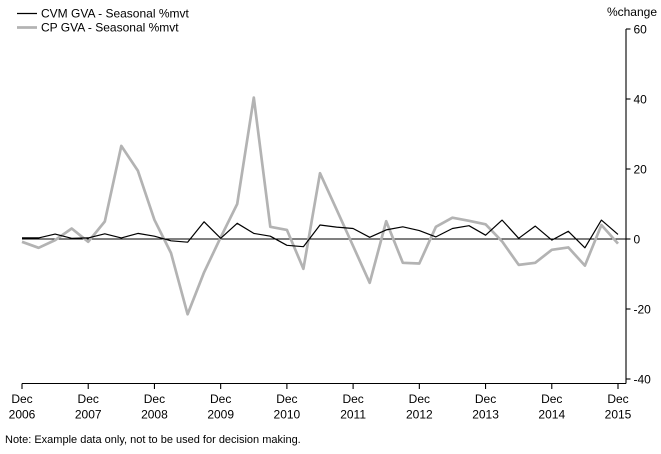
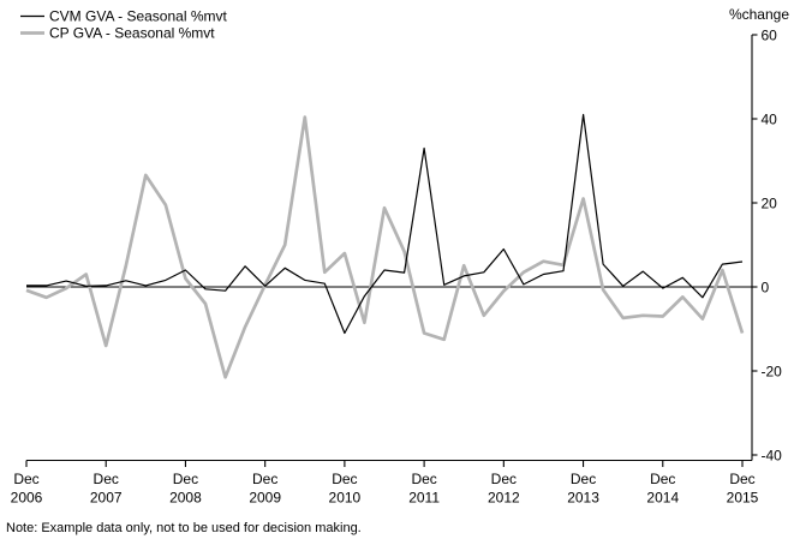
CP GVA - Seasonal %mvt/Dec 2007: -1 -> -14
CP GVA - Seasonal %mvt/Dec 2008: 6 -> 2
CVM GVA - Seasonal %mvt/Dec 2008: 1 -> 4
CP GVA - Seasonal %mvt/Dec 2010: 3 -> 8
CVM GVA - Seasonal %mvt/Dec 2010: -2 -> -11
CP GVA - Seasonal %mvt/Dec 2011: -2 -> -11
CVM GVA - Seasonal %mvt/Dec 2011: 3 -> 33
CP GVA - Seasonal %mvt/Dec 2012: -7 -> -1
CVM GVA - Seasonal %mvt/Dec 2012: 2 -> 9
CP GVA - Seasonal %mvt/Dec 2013: 4 -> 21
CVM GVA - Seasonal %mvt/Dec 2013: 1 -> 41
CP GVA - Seasonal %mvt/Dec 2014: -3 -> -7
CP GVA - Seasonal %mvt/Dec 2015: -1 -> -11
CVM GVA - Seasonal %mvt/Dec 2015: 1 -> 6
